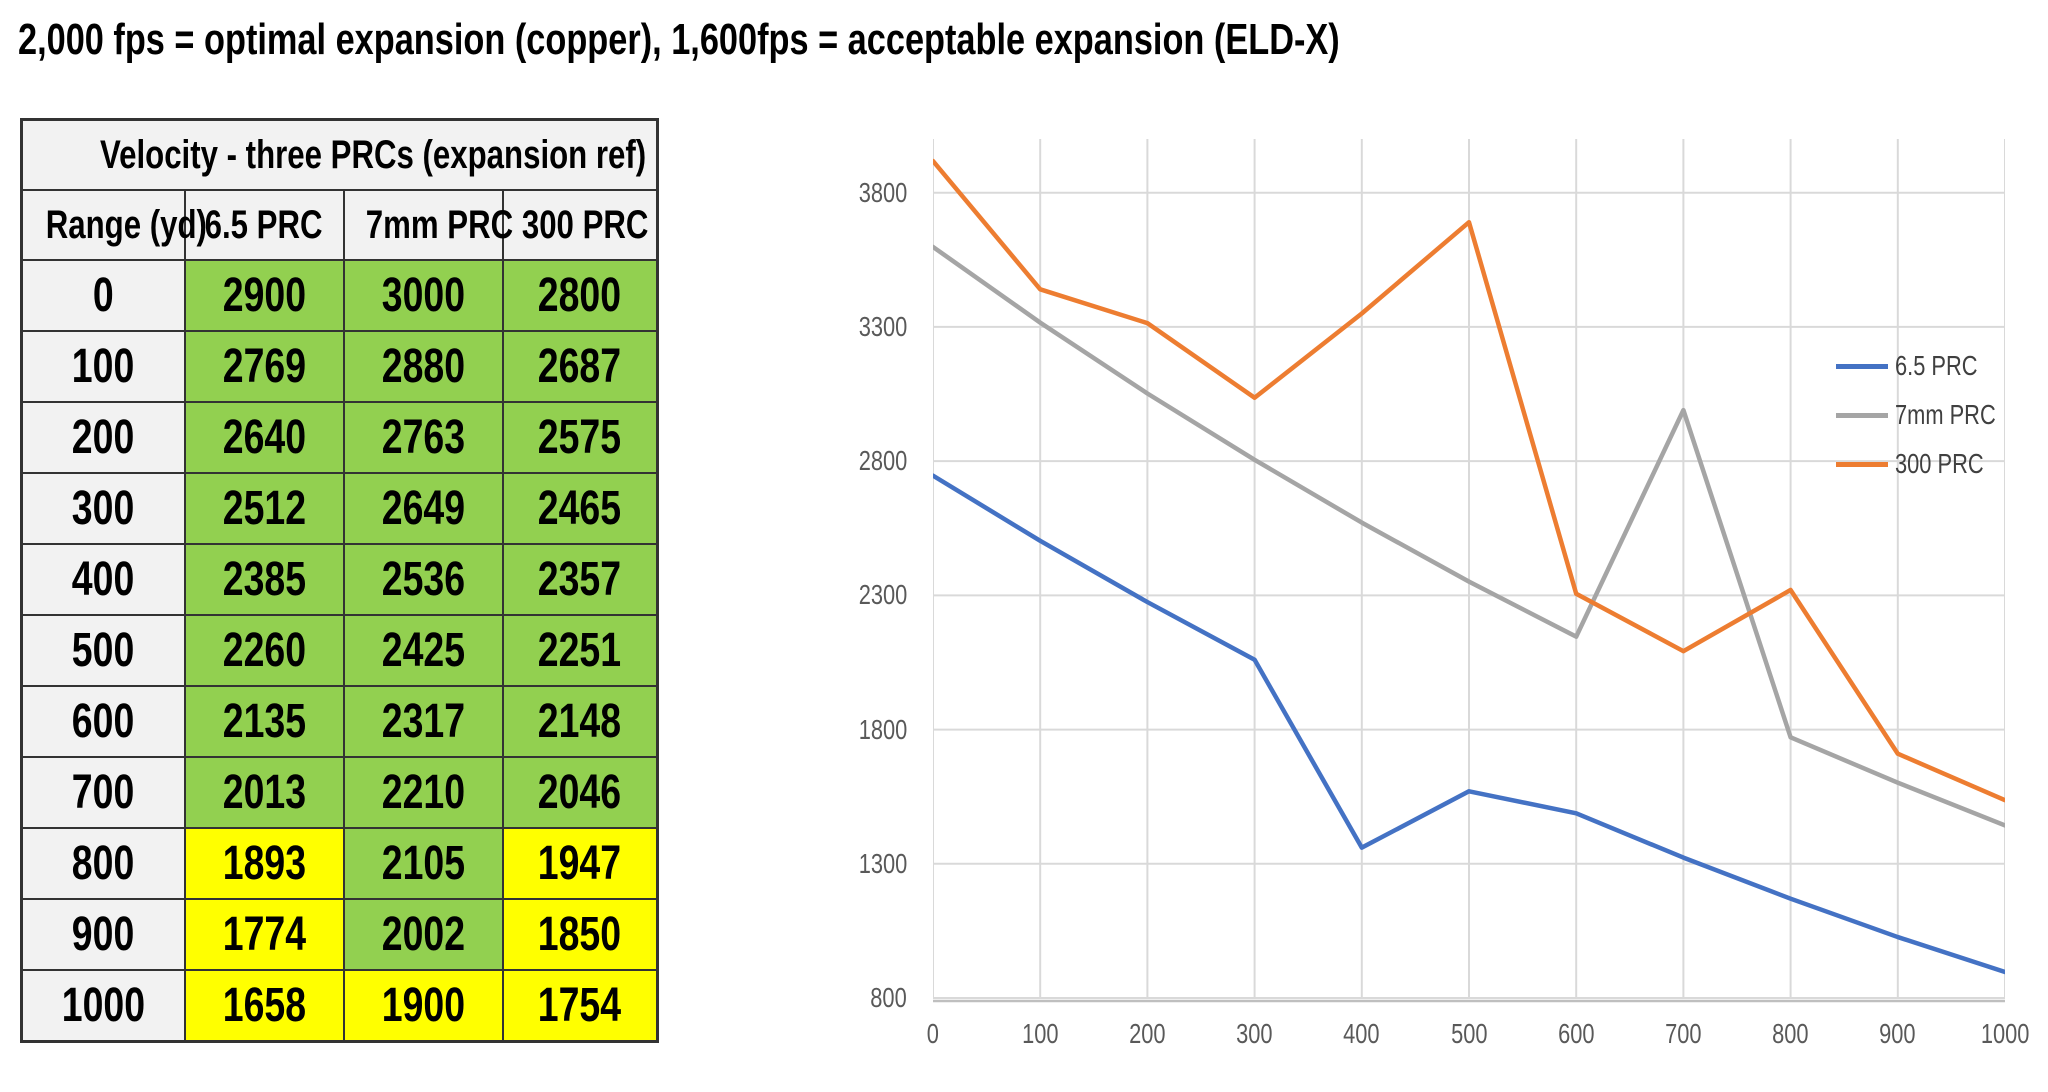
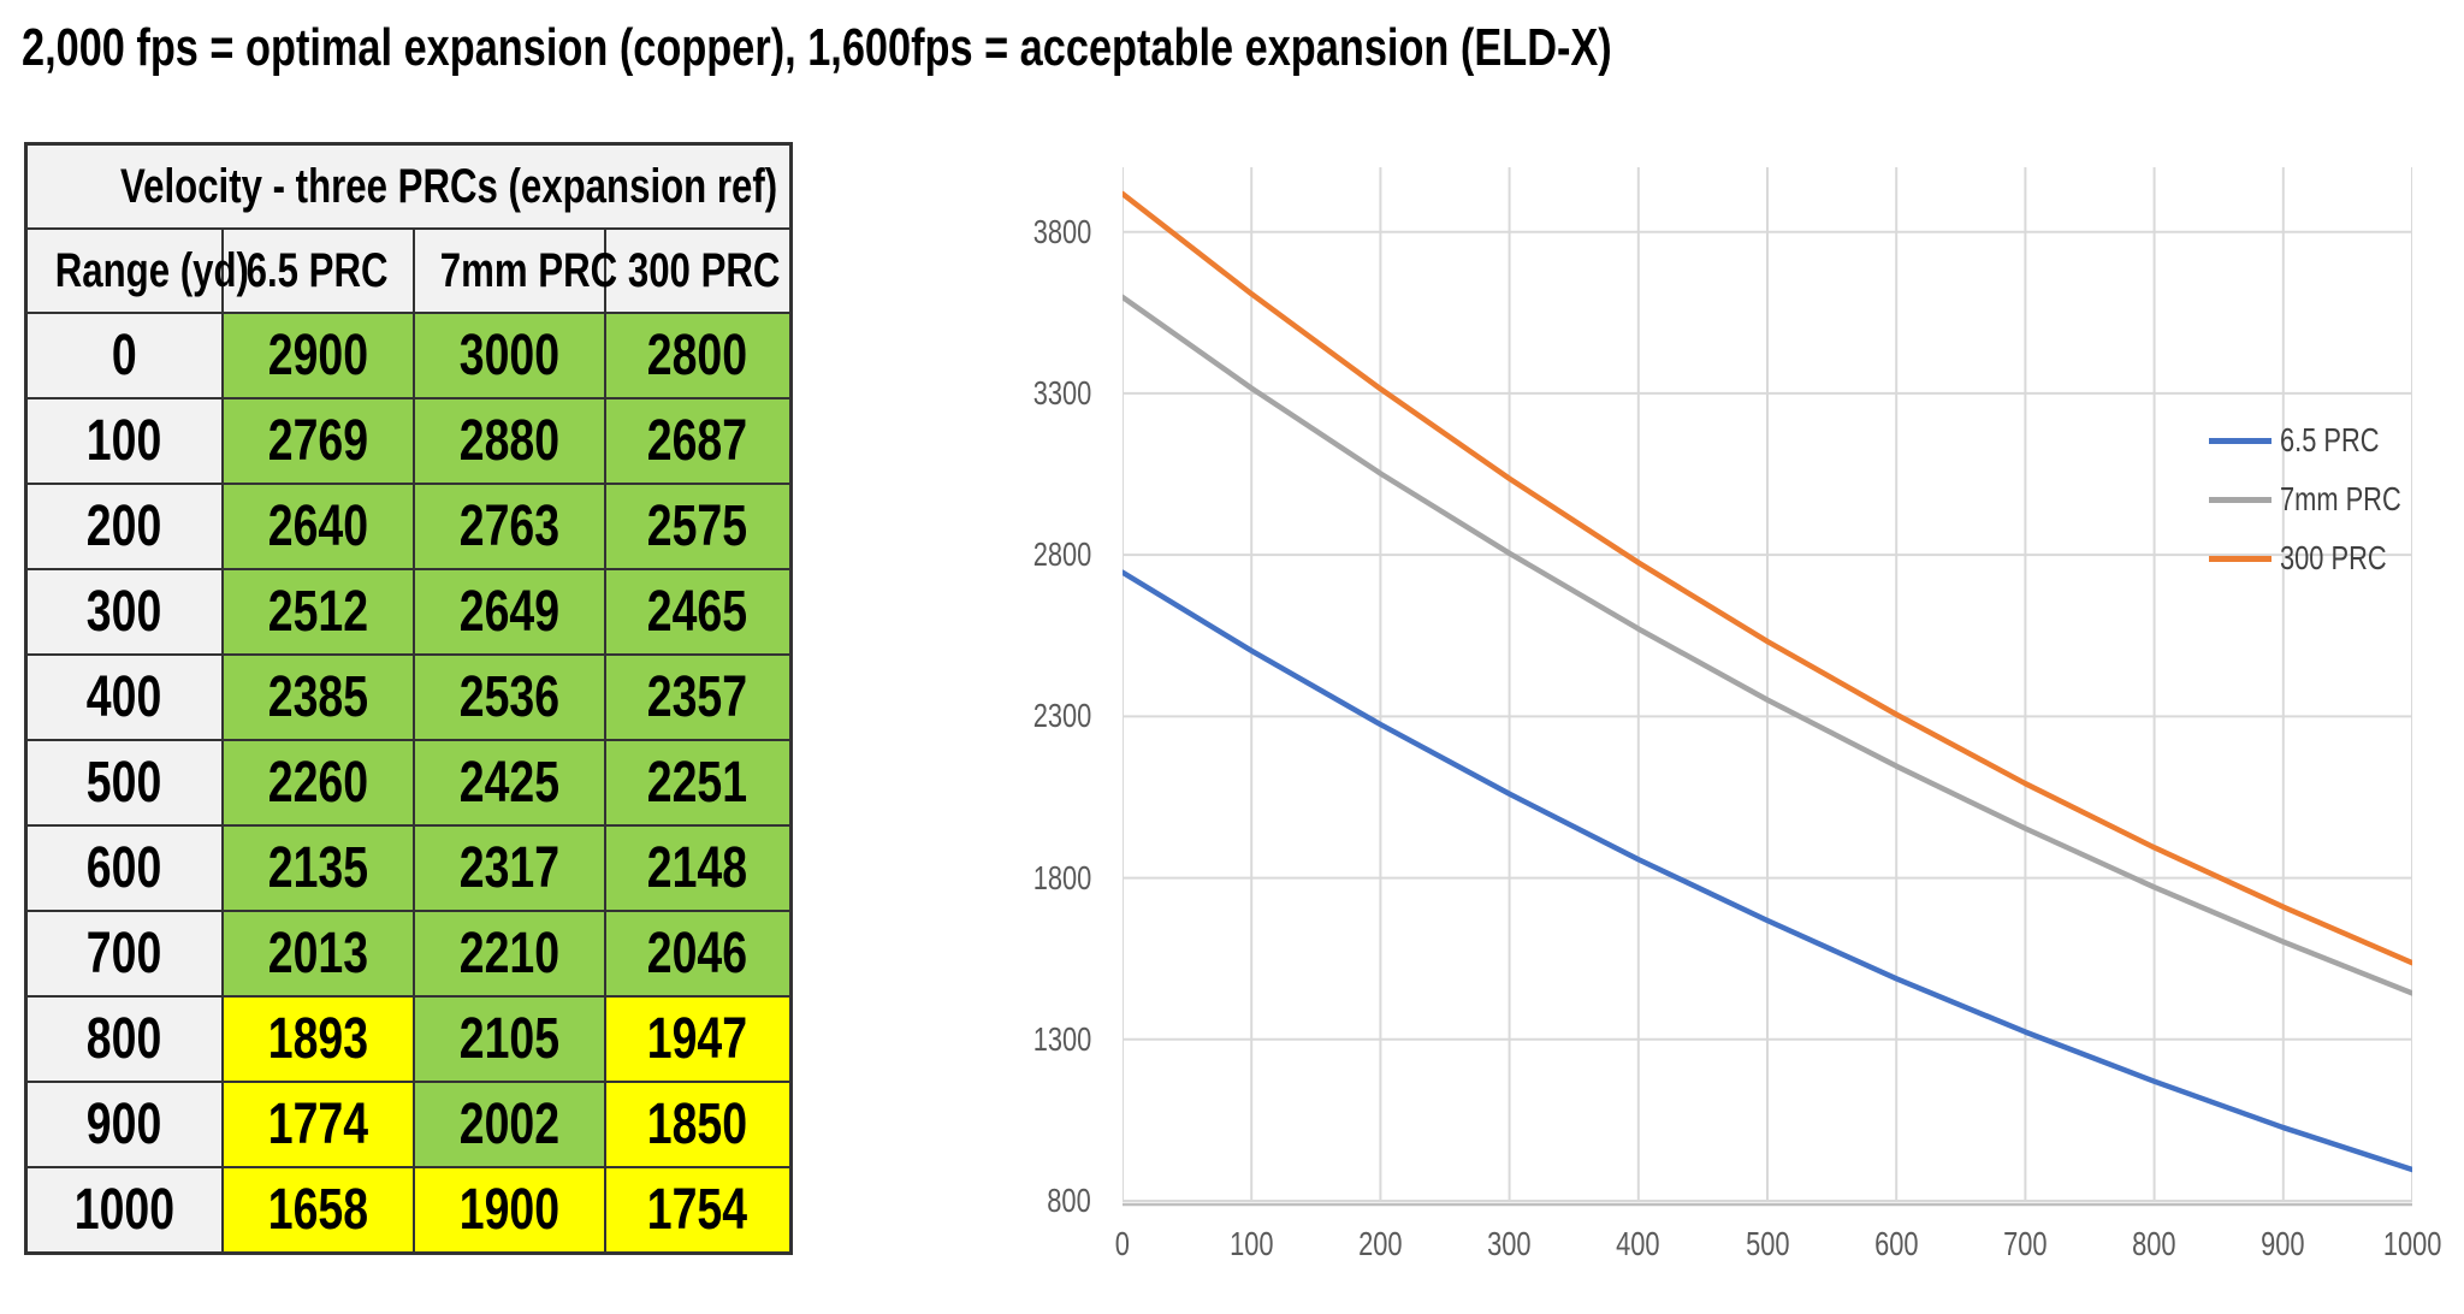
300 PRC/100: 3440 -> 3610
6.5 PRC/400: 1360 -> 1860
300 PRC/400: 3350 -> 2780
6.5 PRC/500: 1570 -> 1670
300 PRC/500: 3690 -> 2530
7mm PRC/700: 2990 -> 1950
300 PRC/800: 2320 -> 1890
